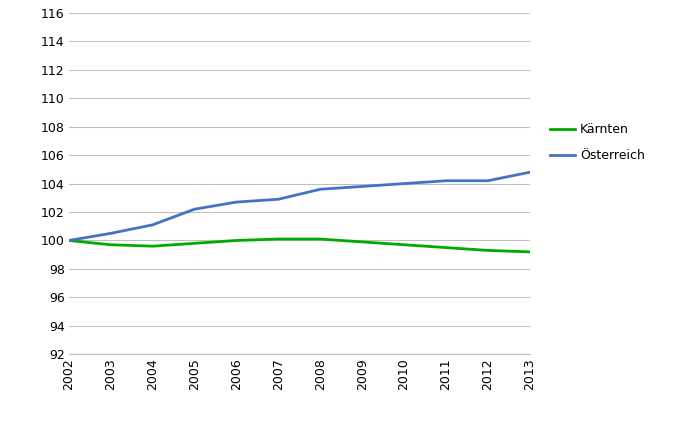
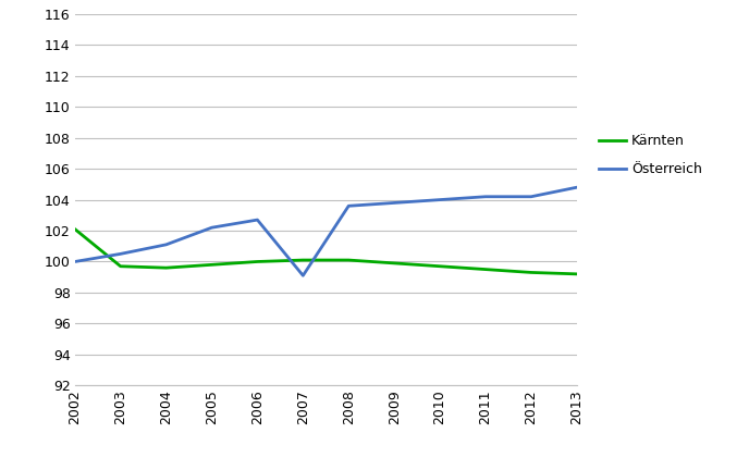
Kärnten/2002: 100.0 -> 102.1
Österreich/2007: 102.9 -> 99.1
